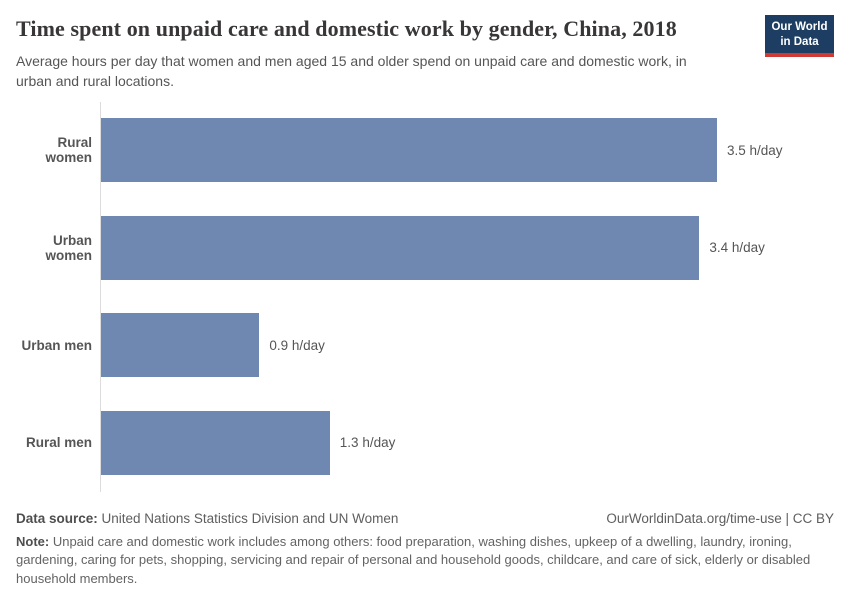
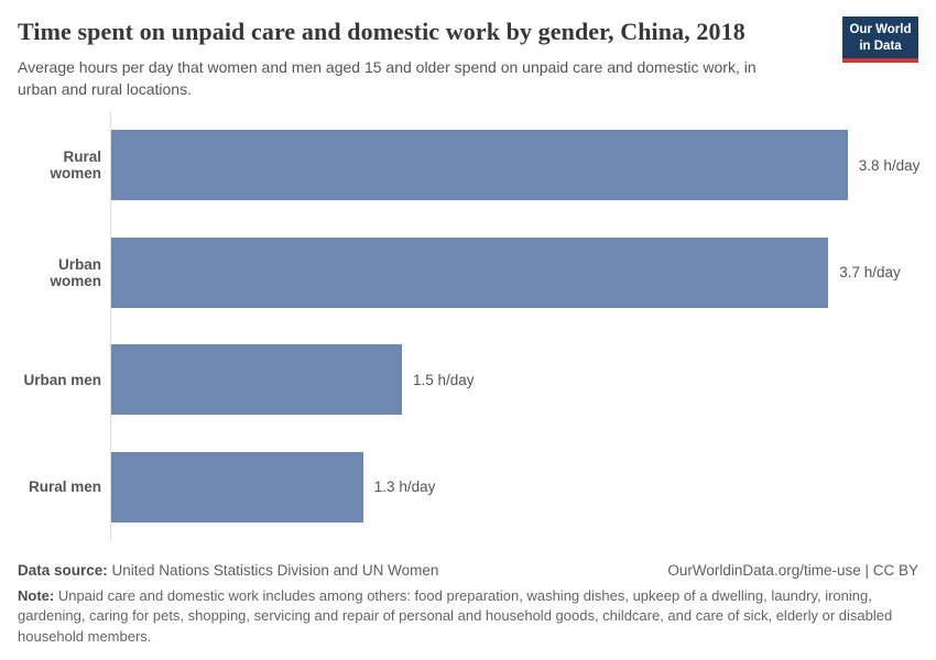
Rural women: 3.5 -> 3.8
Urban women: 3.4 -> 3.7
Urban men: 0.9 -> 1.5
